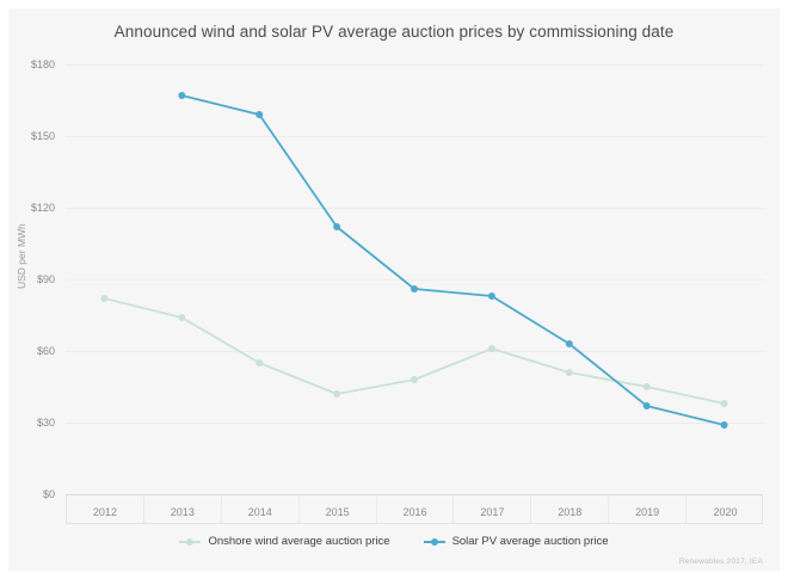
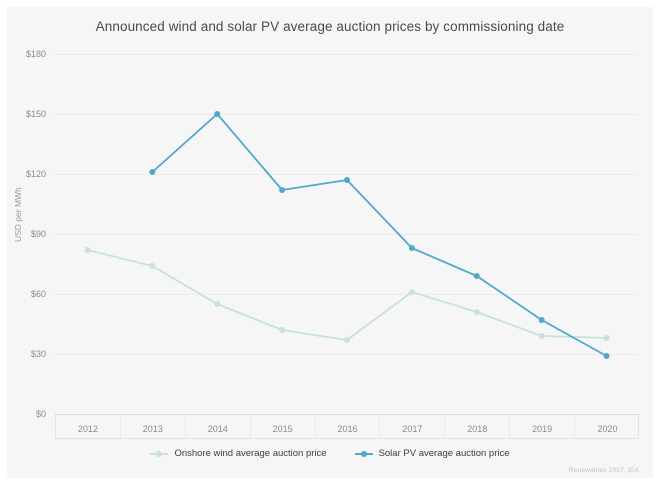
Solar PV average auction price/2013: $167 -> $121
Solar PV average auction price/2014: $159 -> $150
Onshore wind average auction price/2016: $48 -> $37
Solar PV average auction price/2016: $86 -> $117
Solar PV average auction price/2018: $63 -> $69
Onshore wind average auction price/2019: $45 -> $39
Solar PV average auction price/2019: $37 -> $47
